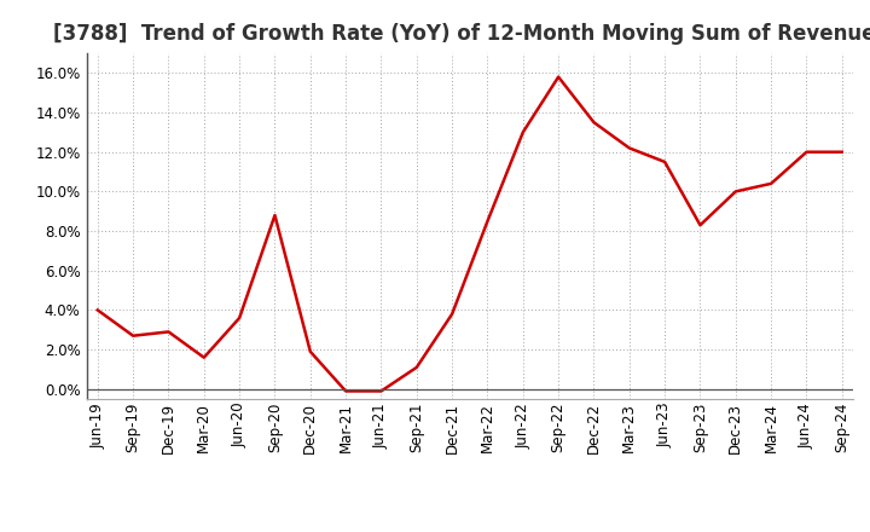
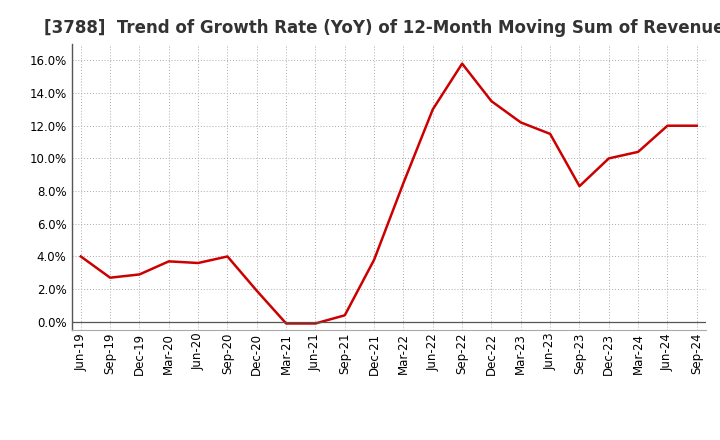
Mar-20: 1.6% -> 3.7%
Sep-20: 8.8% -> 4.0%
Sep-21: 1.1% -> 0.4%
